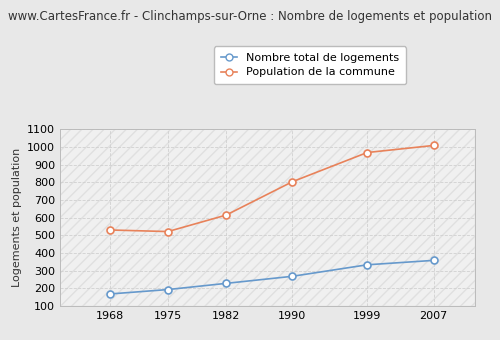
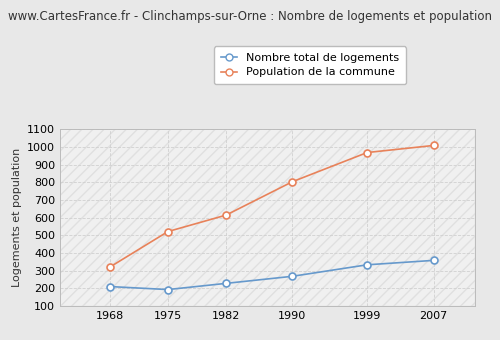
Nombre total de logements/1968: 170 -> 210
Population de la commune/1968: 530 -> 320
